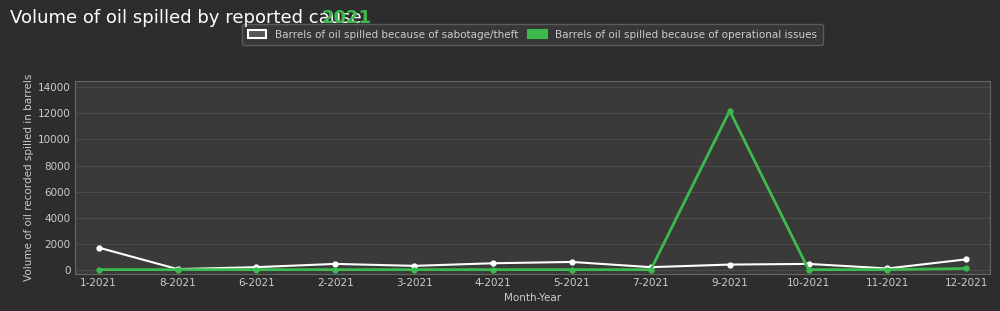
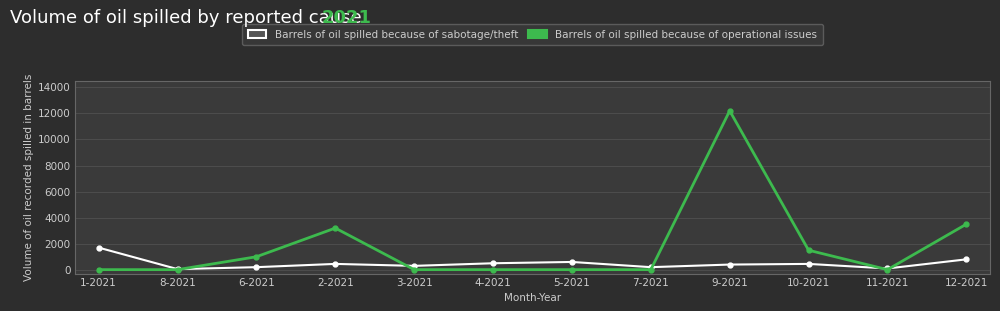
Barrels of oil spilled because of operational issues/6-2021: 0 -> 1000
Barrels of oil spilled because of operational issues/2-2021: 0 -> 3200
Barrels of oil spilled because of operational issues/10-2021: 0 -> 1500
Barrels of oil spilled because of operational issues/12-2021: 100 -> 3500
